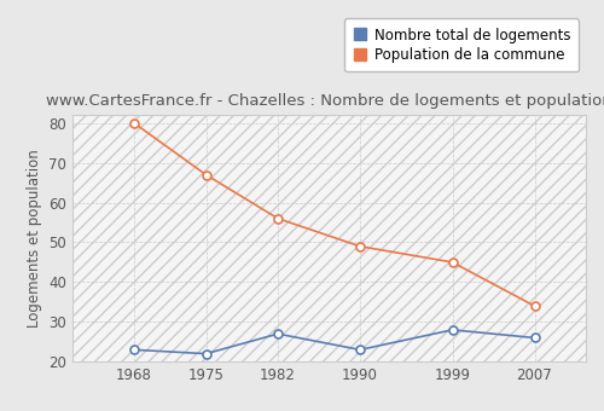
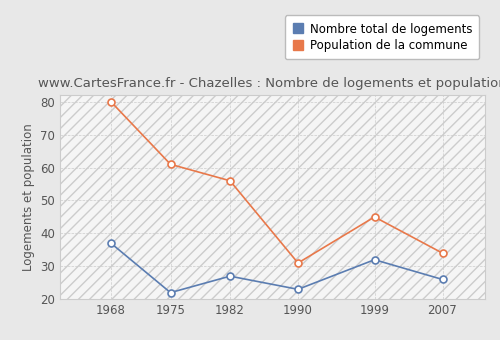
Nombre total de logements/1968: 23 -> 37
Population de la commune/1975: 67 -> 61
Population de la commune/1990: 49 -> 31
Nombre total de logements/1999: 28 -> 32
